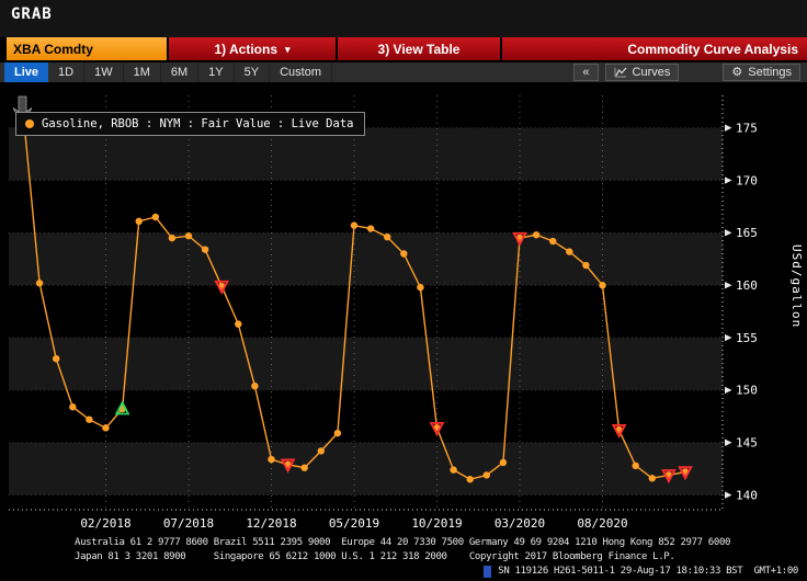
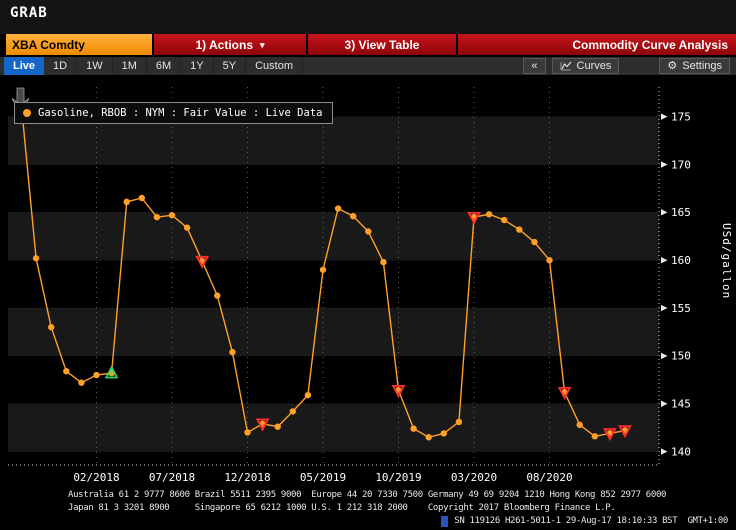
02/2018: 146 -> 148
12/2018: 143 -> 142
05/2019: 166 -> 159
